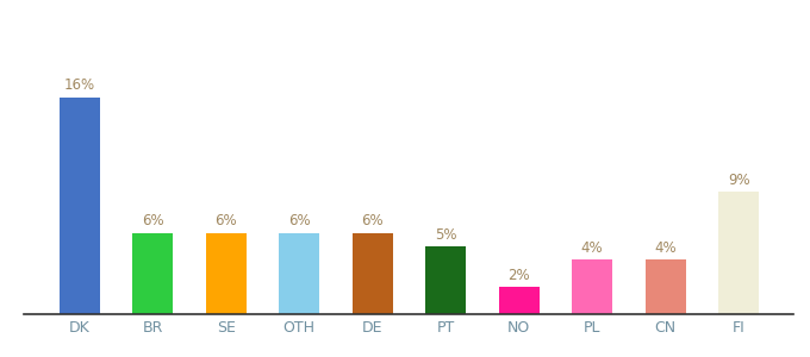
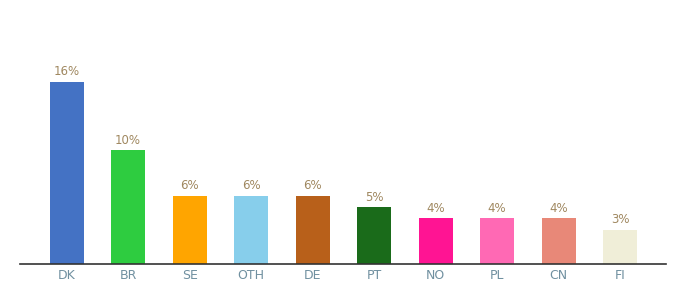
BR: 6% -> 10%
NO: 2% -> 4%
FI: 9% -> 3%
